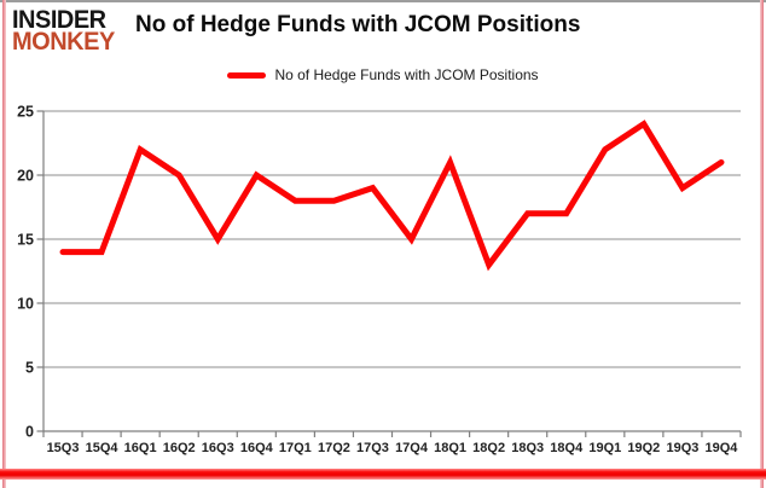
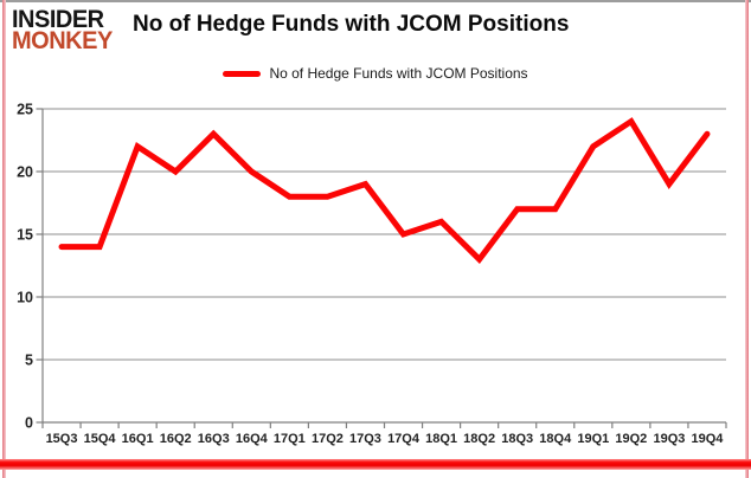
16Q3: 15 -> 23
18Q1: 21 -> 16
19Q4: 21 -> 23
